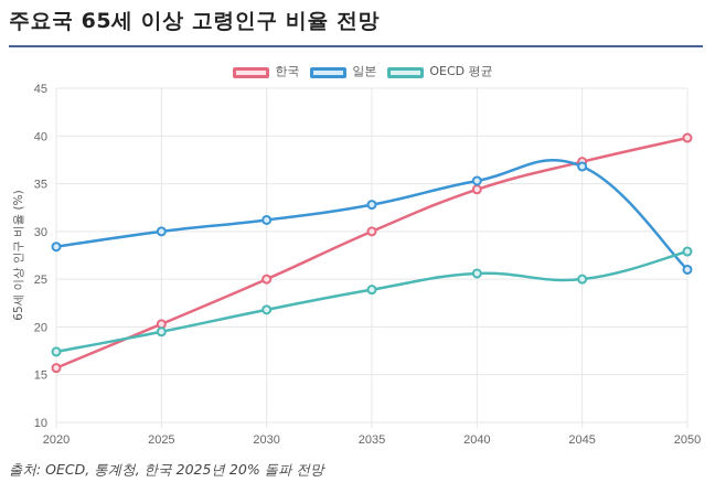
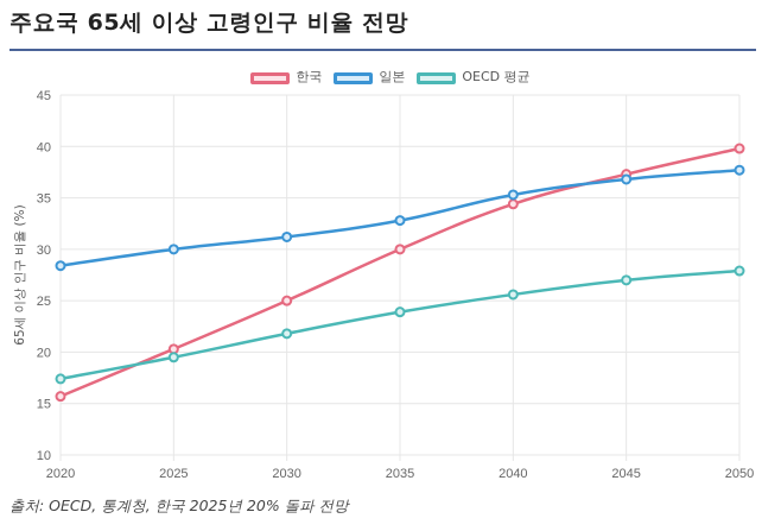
OECD 평균/2045: 25 -> 27
일본/2050: 26 -> 38
